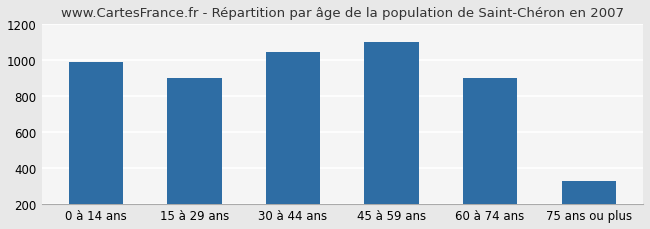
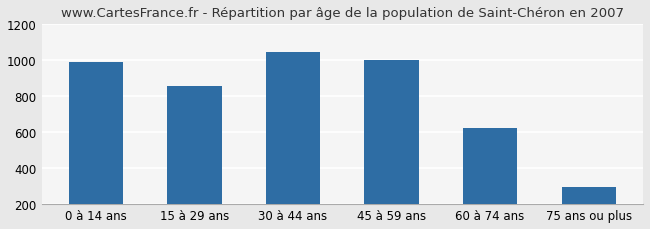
15 à 29 ans: 900 -> 860
45 à 59 ans: 1100 -> 1000
60 à 74 ans: 900 -> 620
75 ans ou plus: 330 -> 300
